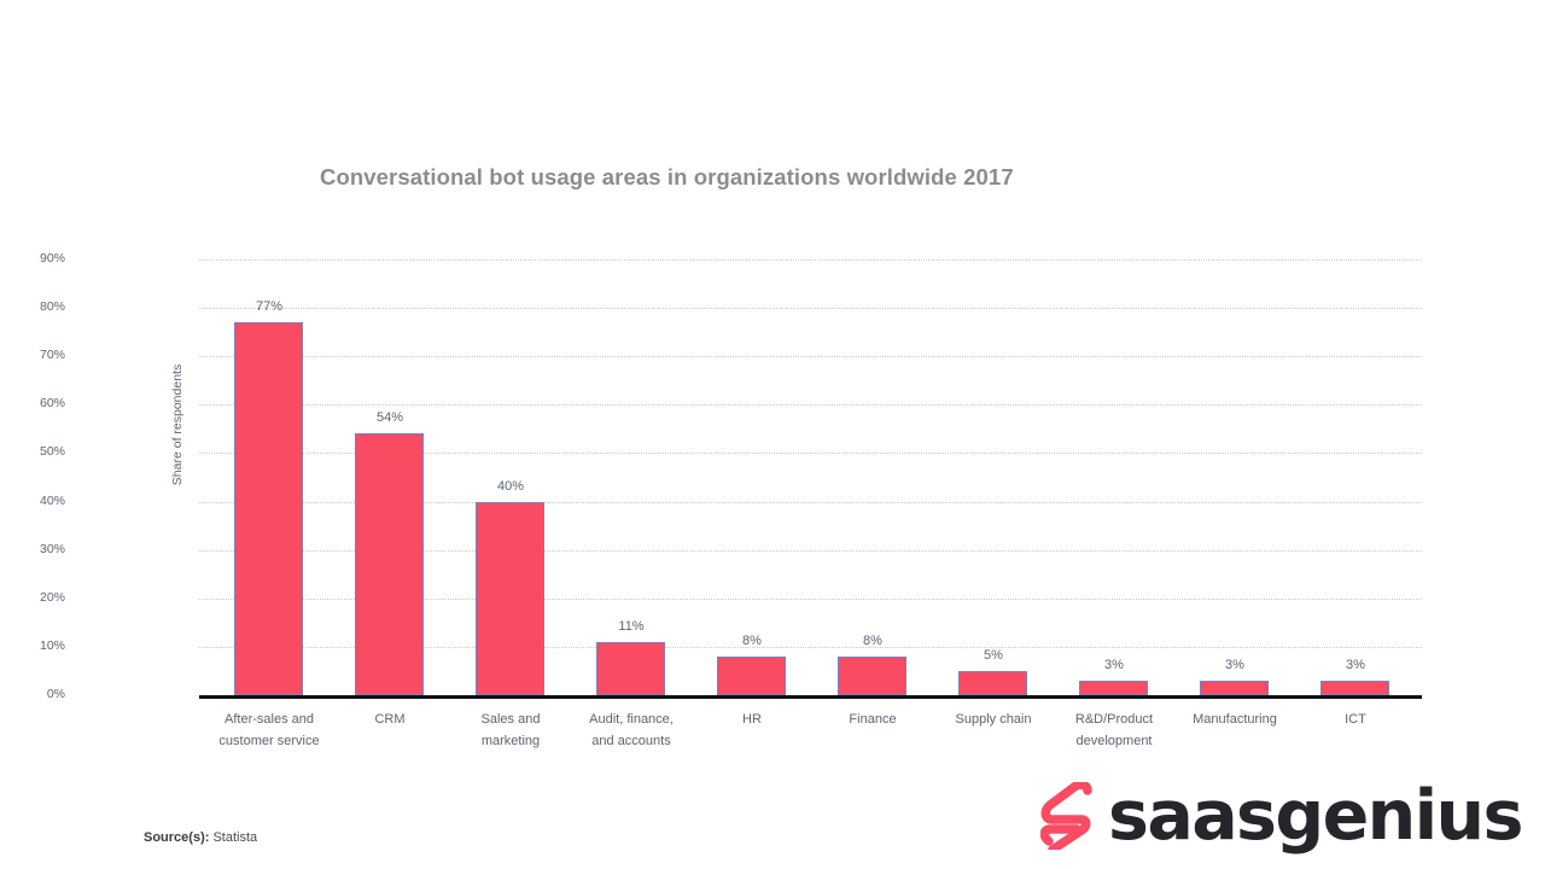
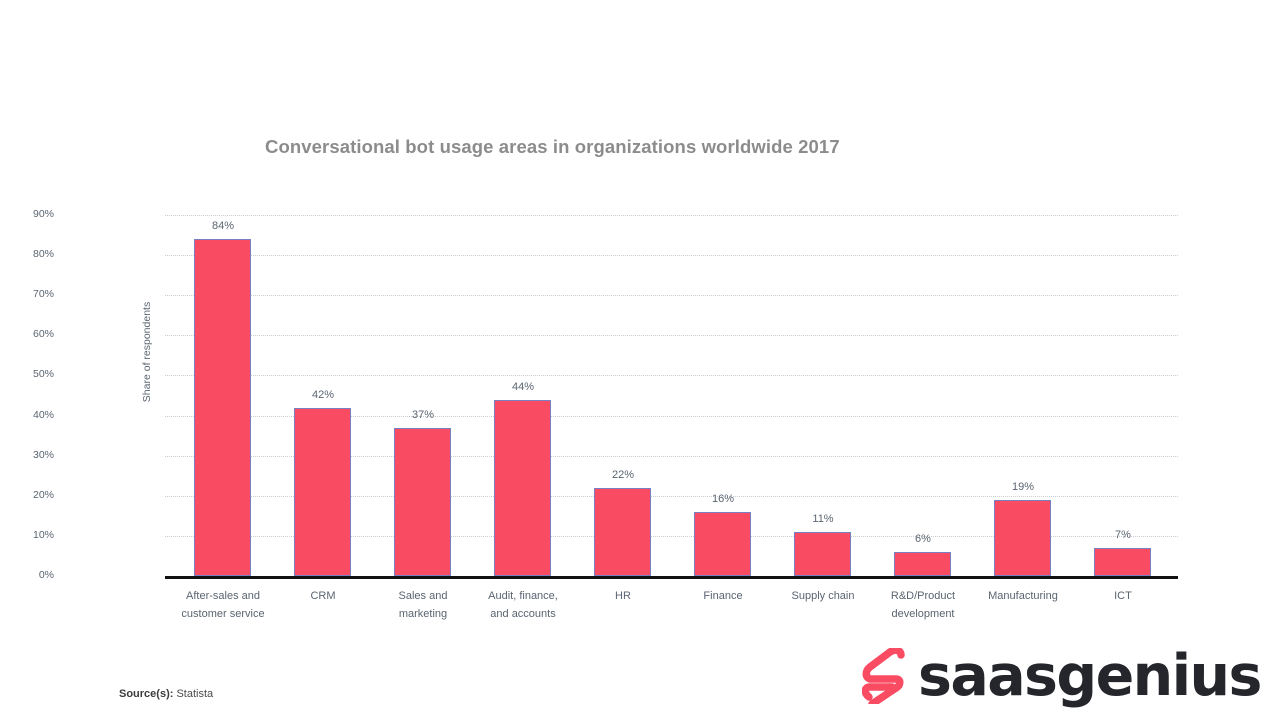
After-sales and customer service: 77% -> 84%
CRM: 54% -> 42%
Sales and marketing: 40% -> 37%
Audit, finance, and accounts: 11% -> 44%
HR: 8% -> 22%
Finance: 8% -> 16%
Supply chain: 5% -> 11%
R&D/Product development: 3% -> 6%
Manufacturing: 3% -> 19%
ICT: 3% -> 7%
